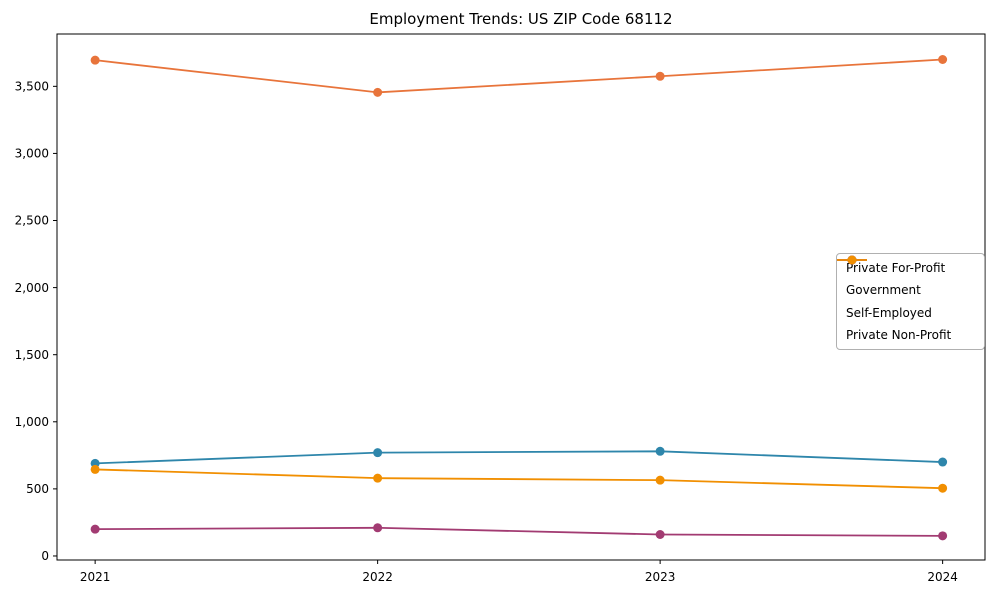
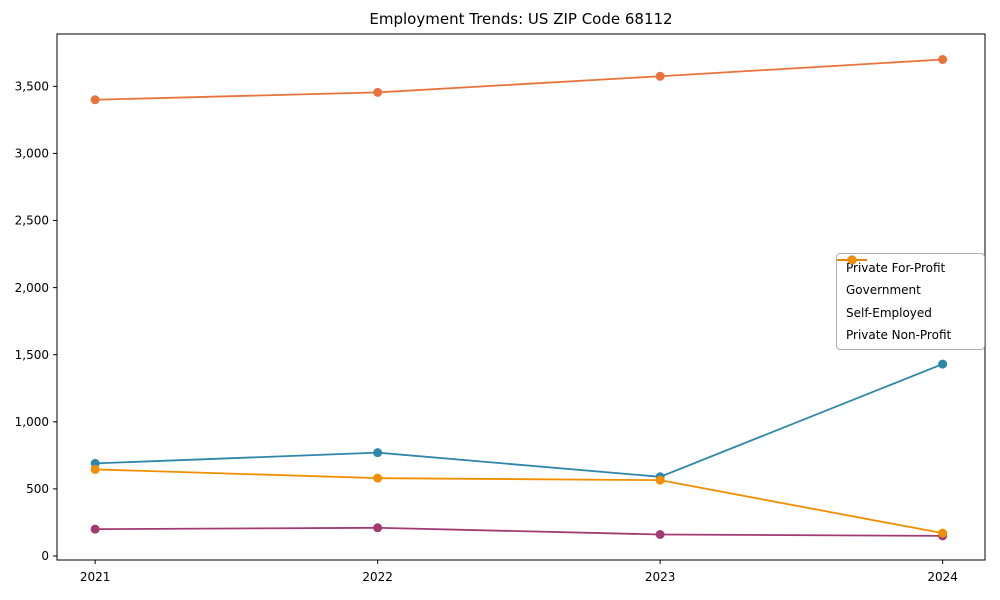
Private For-Profit/2021: 3700 -> 3400
Government/2023: 780 -> 590
Government/2024: 700 -> 1430
Private Non-Profit/2024: 500 -> 170
